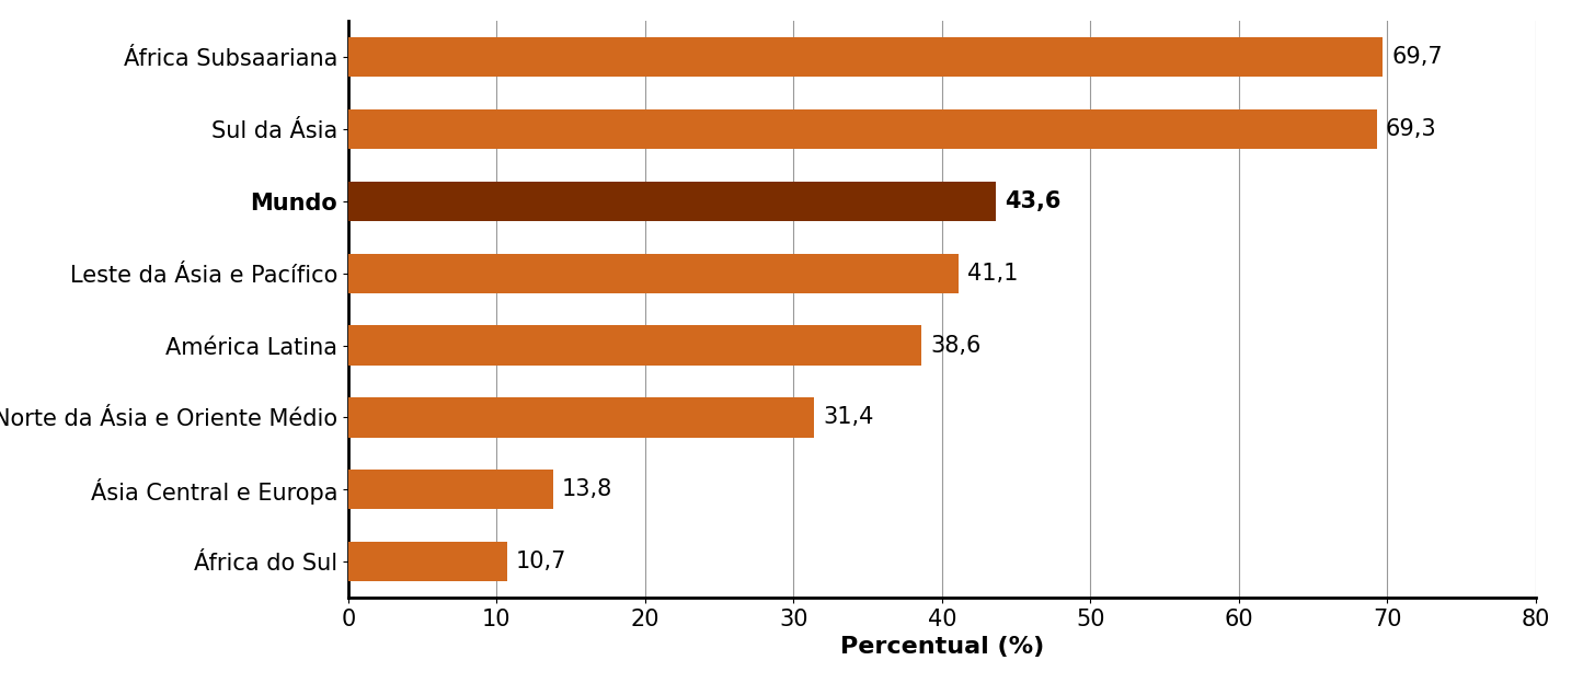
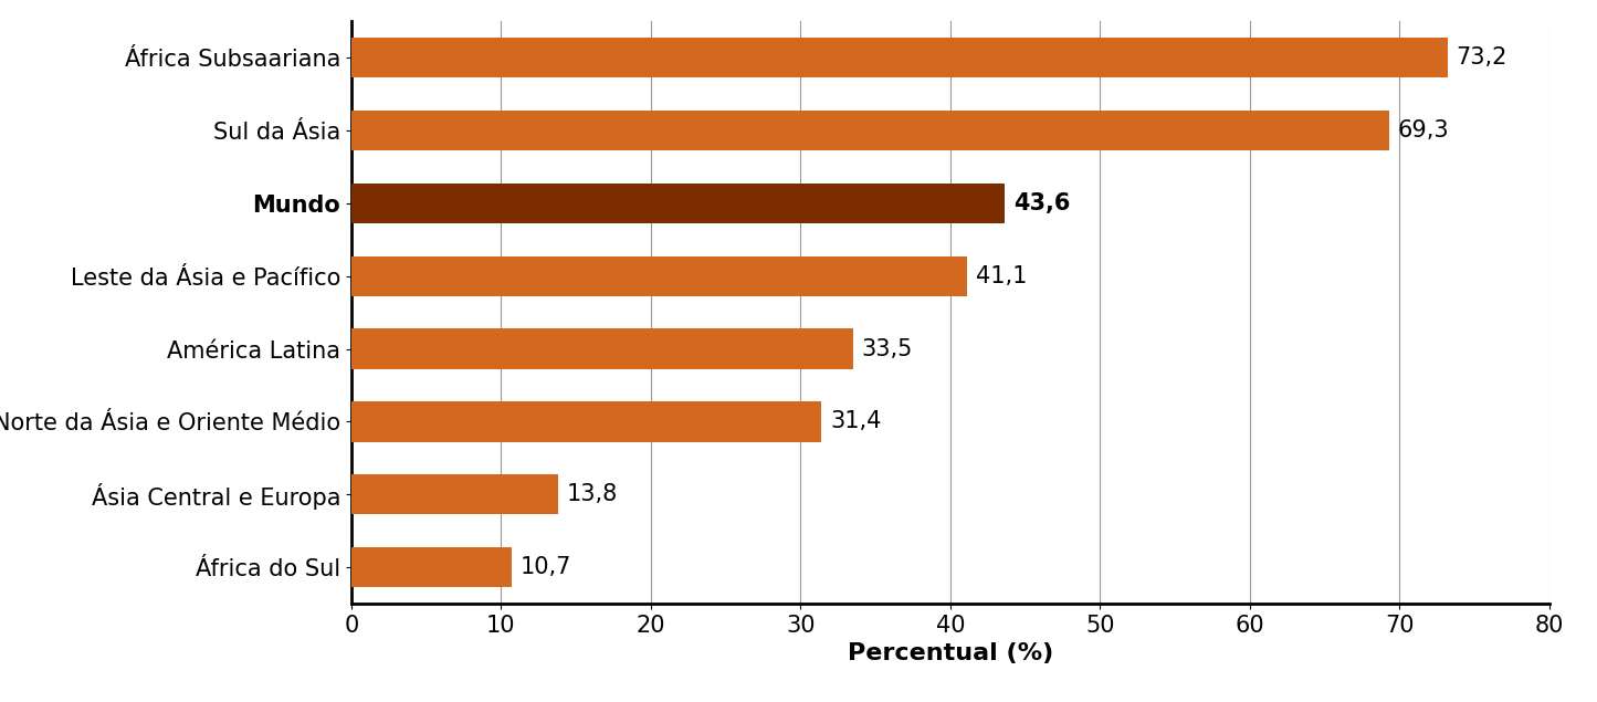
África Subsaariana: 69,7 -> 73,2
América Latina: 38,6 -> 33,5
